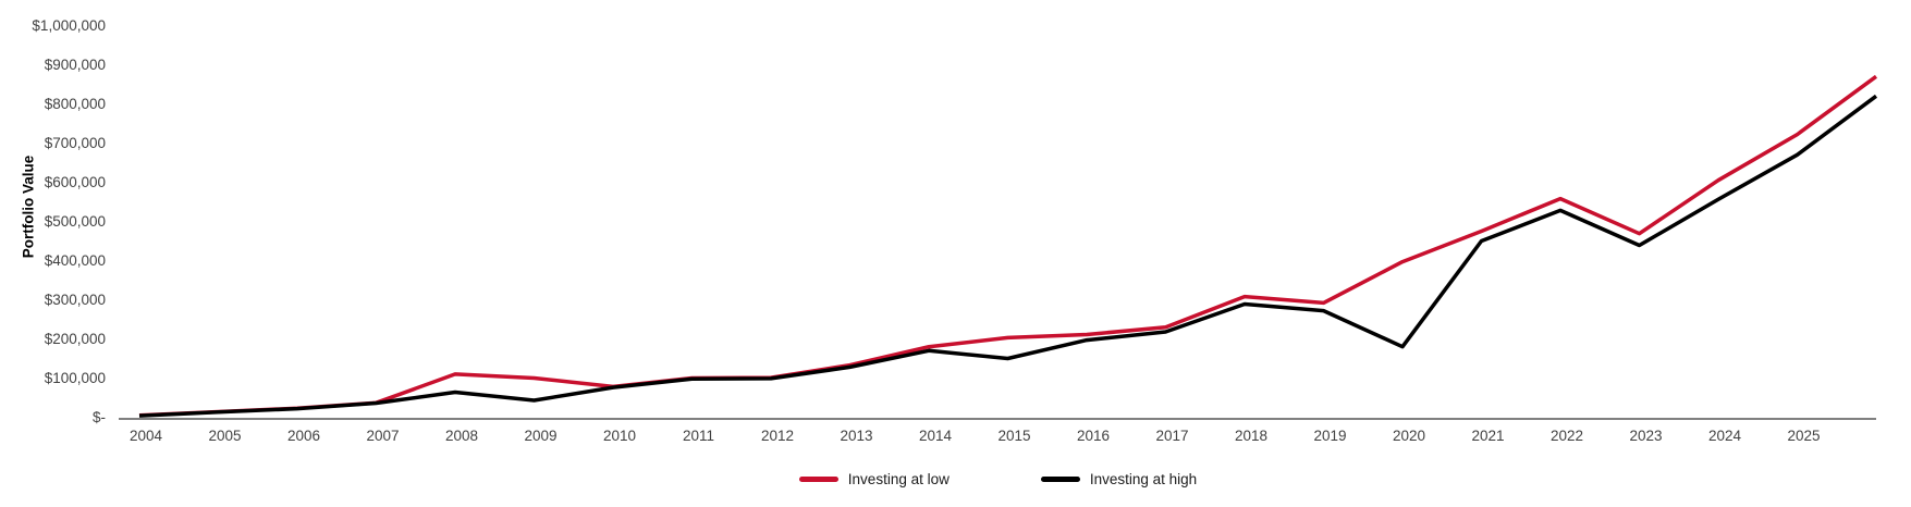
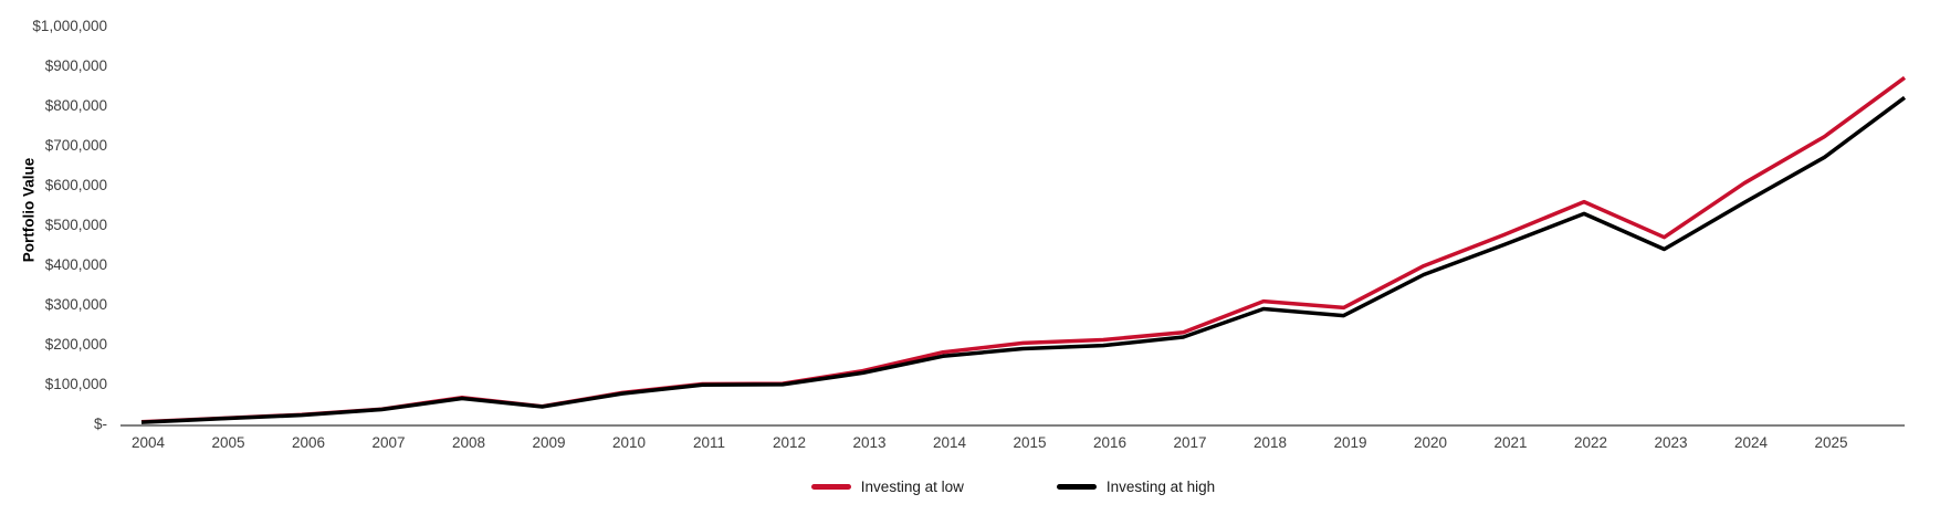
Investing at low/2008: $110000 -> $70000
Investing at low/2009: $100000 -> $40000
Investing at high/2015: $150000 -> $190000
Investing at high/2020: $180000 -> $380000
